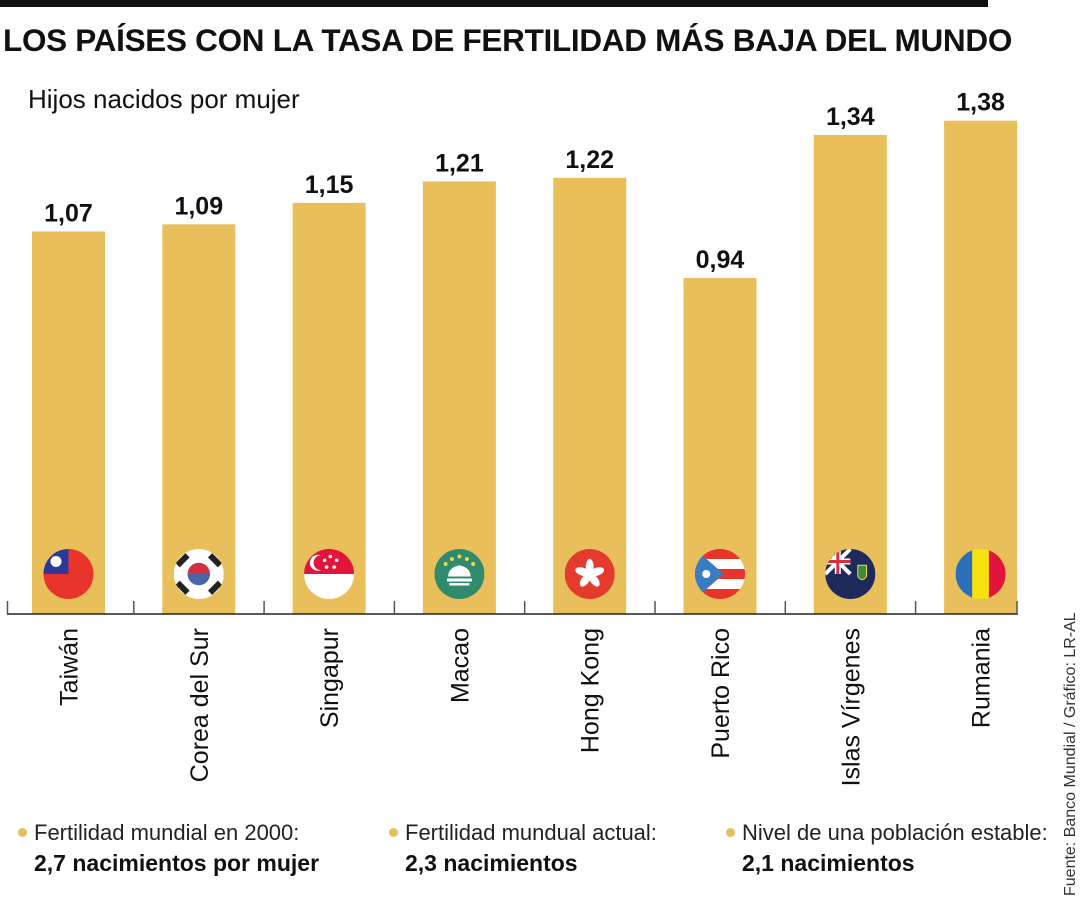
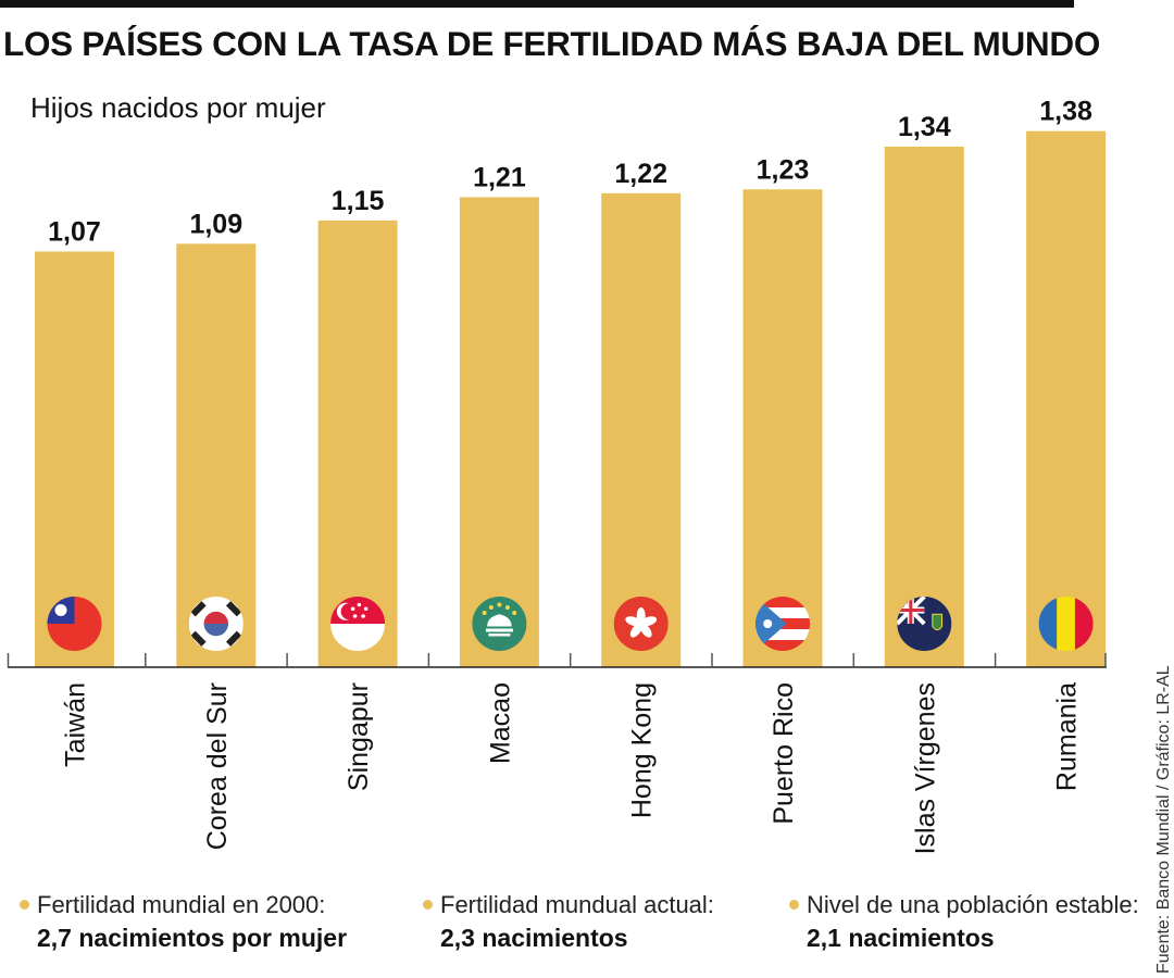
Puerto Rico: 0,94 -> 1,23
